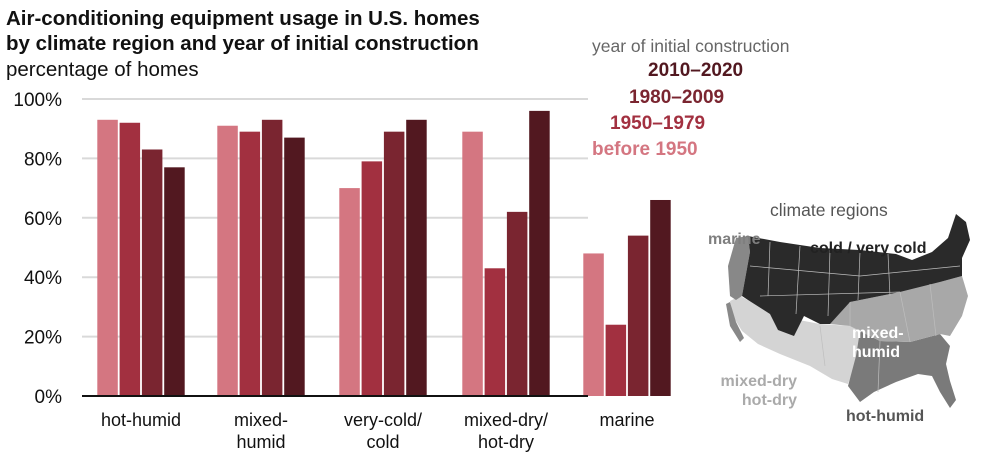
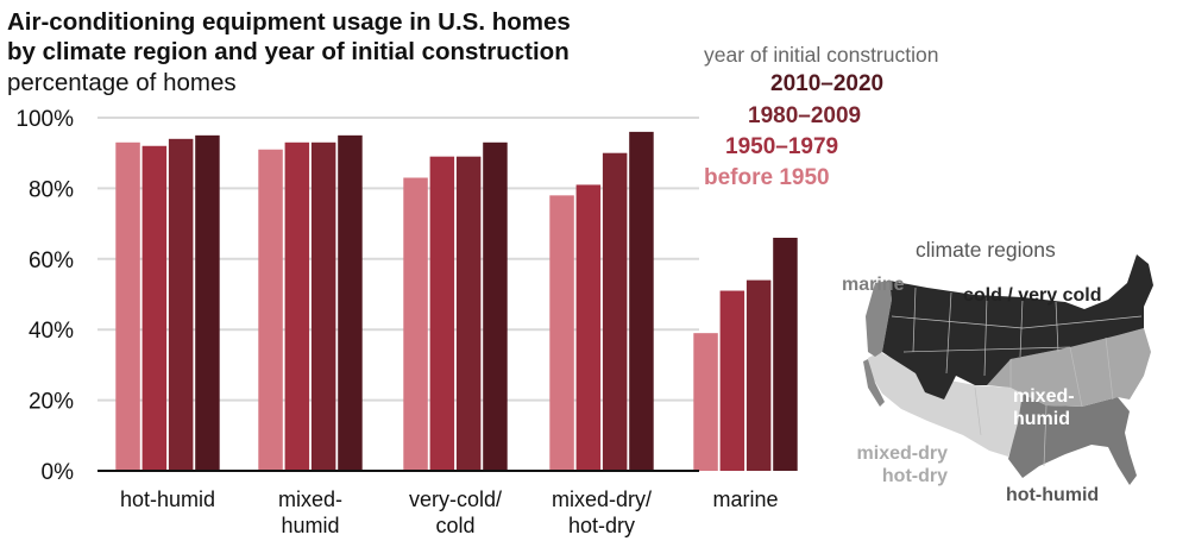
1980–2009/hot-humid: 83% -> 94%
2010–2020/hot-humid: 77% -> 95%
1950–1979/mixed-humid: 89% -> 93%
2010–2020/mixed-humid: 87% -> 95%
before 1950/very-cold/cold: 70% -> 83%
1950–1979/very-cold/cold: 79% -> 89%
before 1950/mixed-dry/hot-dry: 89% -> 78%
1950–1979/mixed-dry/hot-dry: 43% -> 81%
1980–2009/mixed-dry/hot-dry: 62% -> 90%
before 1950/marine: 48% -> 39%
1950–1979/marine: 24% -> 51%
